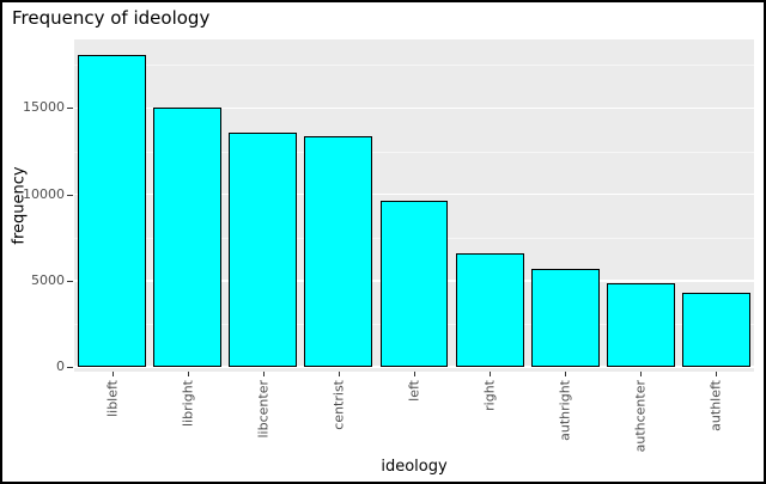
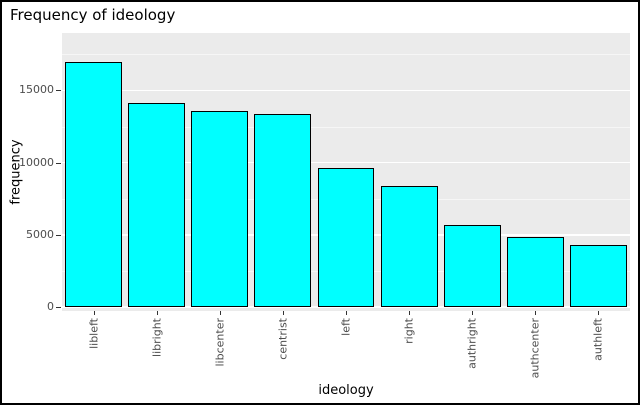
libleft: 18000 -> 17000
libright: 15000 -> 14100
right: 6600 -> 8400
